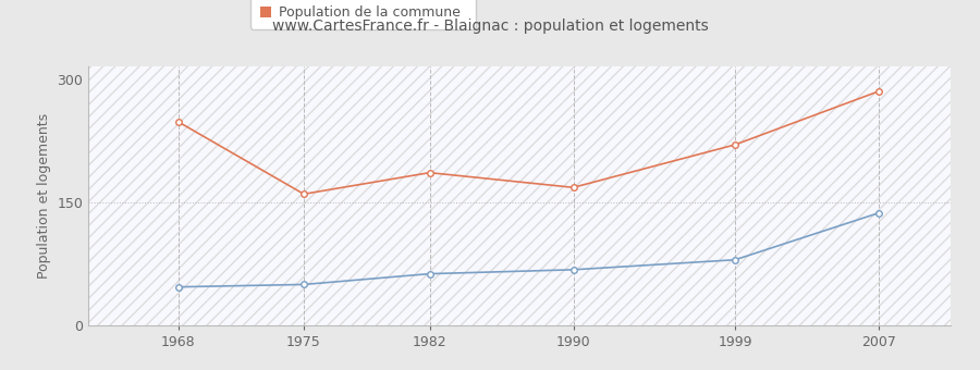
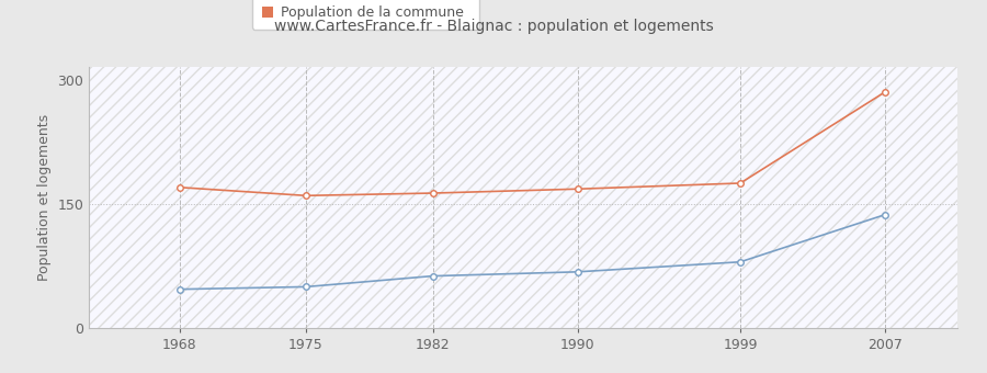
Population de la commune/1968: 248 -> 170
Population de la commune/1982: 186 -> 163
Population de la commune/1999: 220 -> 175
